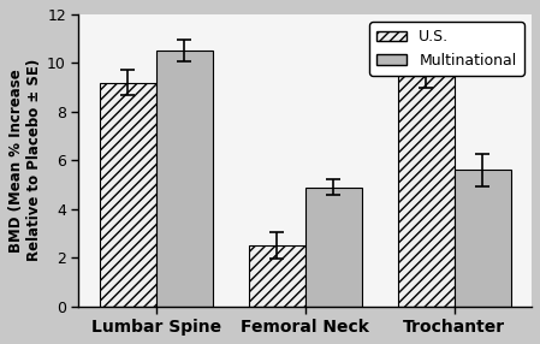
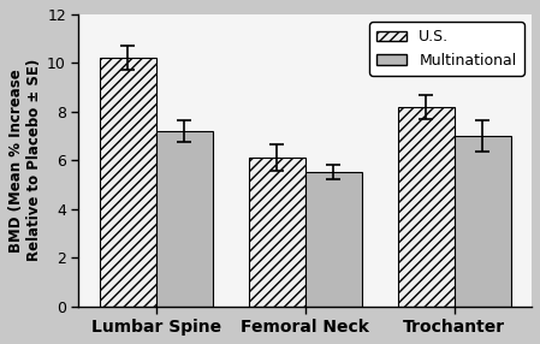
U.S./Lumbar Spine: 9.2 -> 10.2
Multinational/Lumbar Spine: 10.5 -> 7.2
U.S./Femoral Neck: 2.5 -> 6.1
Multinational/Femoral Neck: 4.9 -> 5.5
U.S./Trochanter: 9.5 -> 8.2
Multinational/Trochanter: 5.6 -> 7.0
